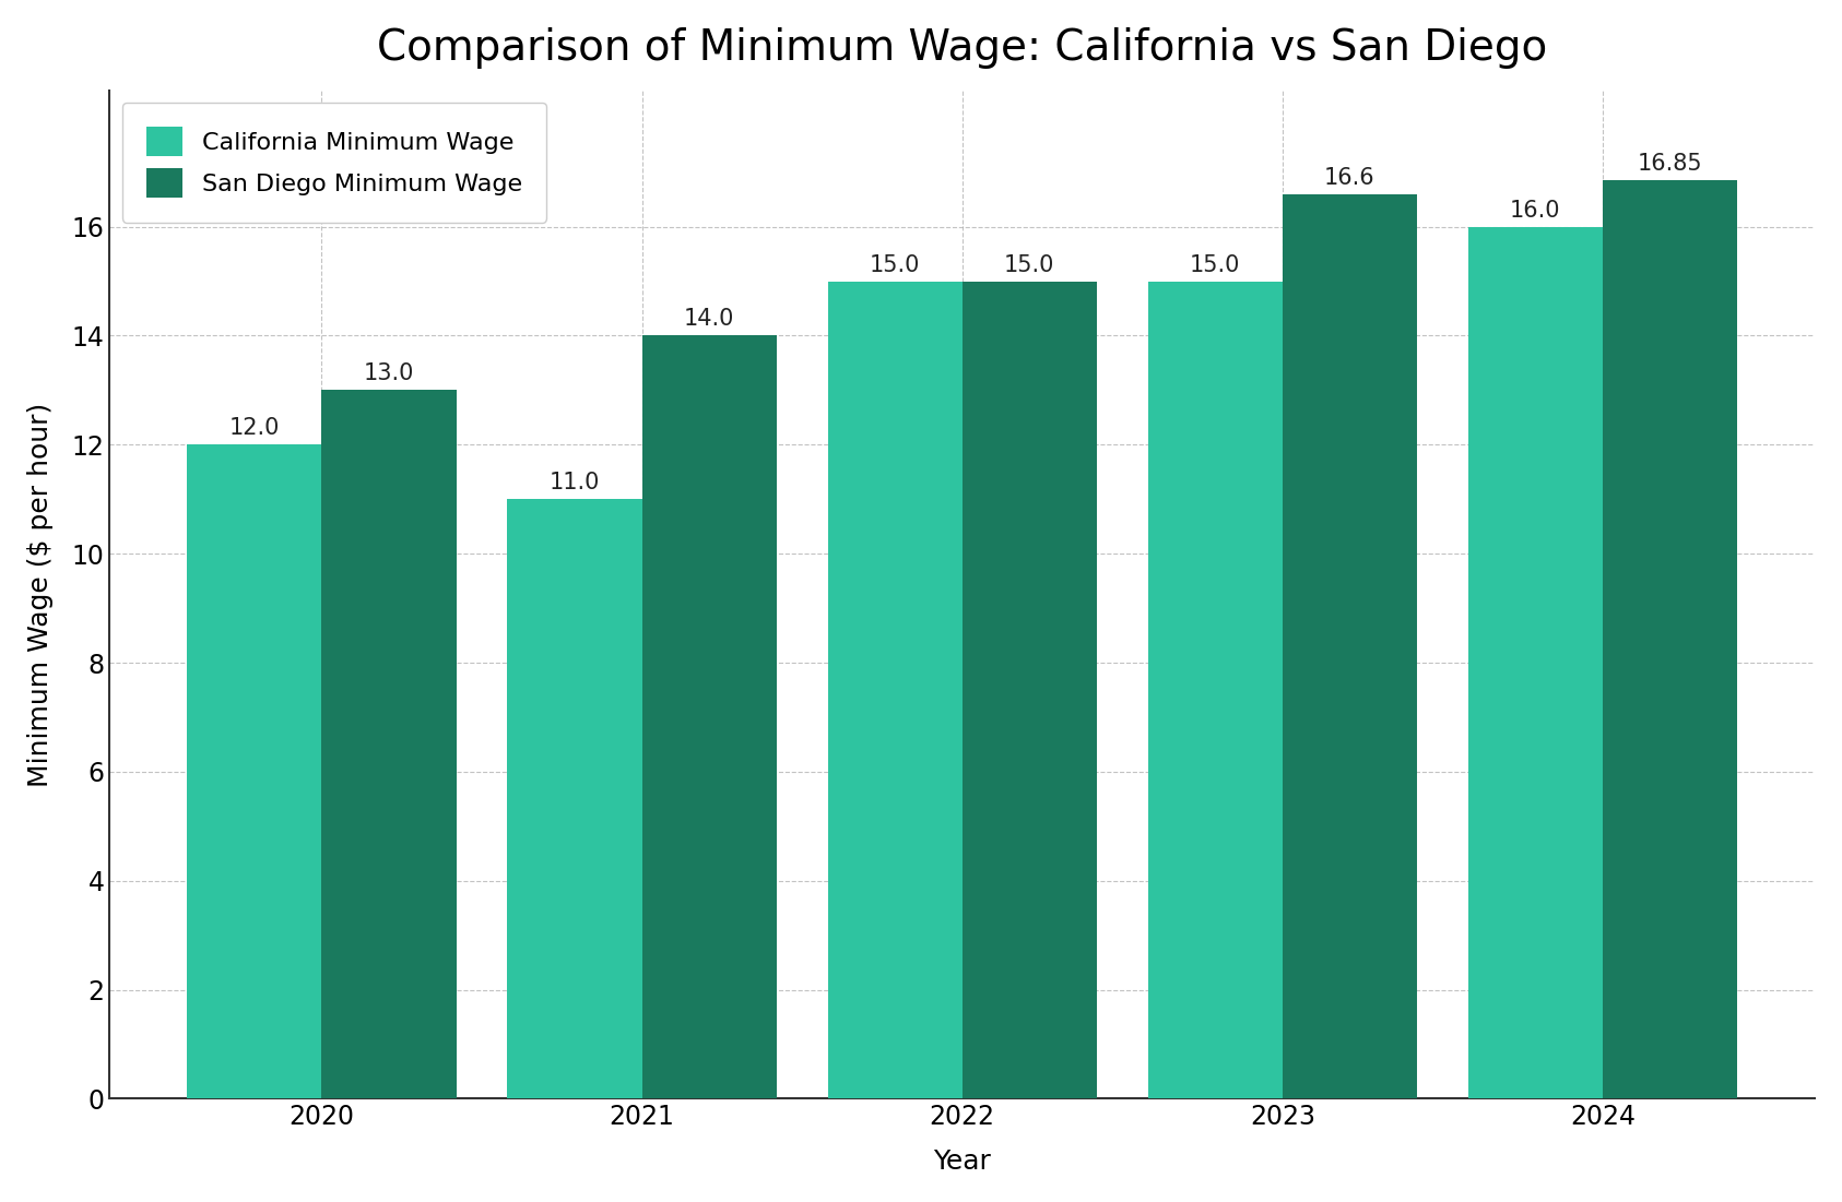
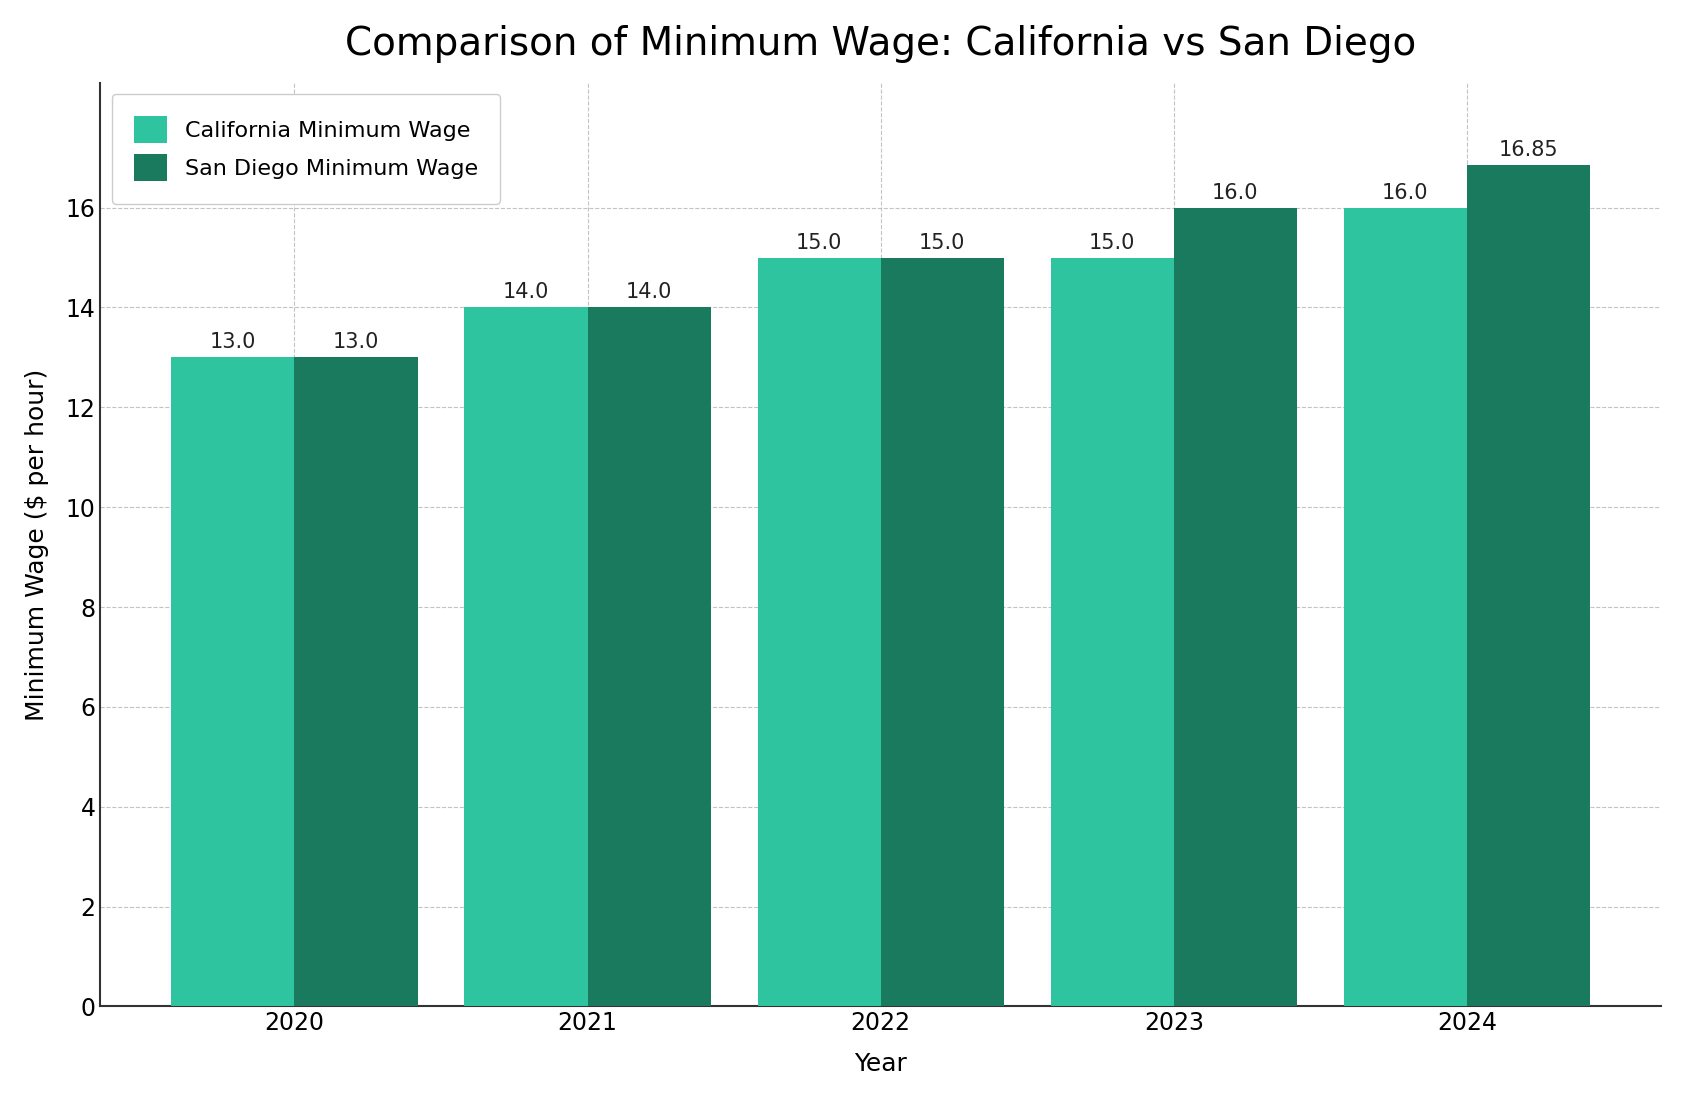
California Minimum Wage/2020: 12.0 -> 13.0
California Minimum Wage/2021: 11.0 -> 14.0
San Diego Minimum Wage/2023: 16.6 -> 16.0
